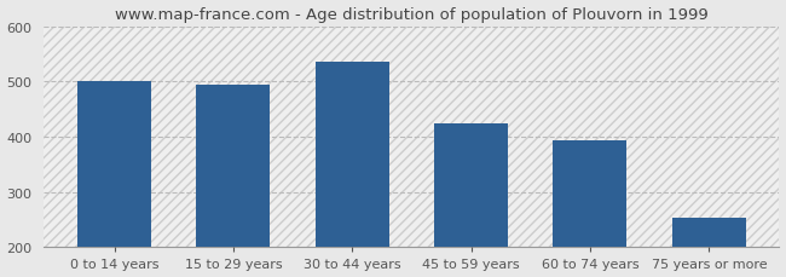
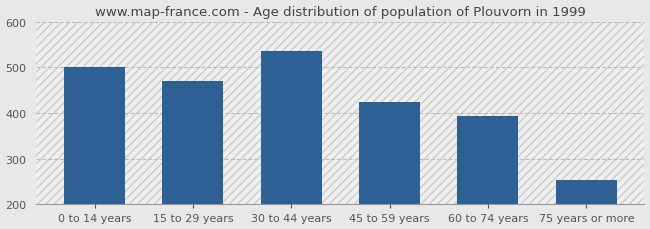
15 to 29 years: 495 -> 470
